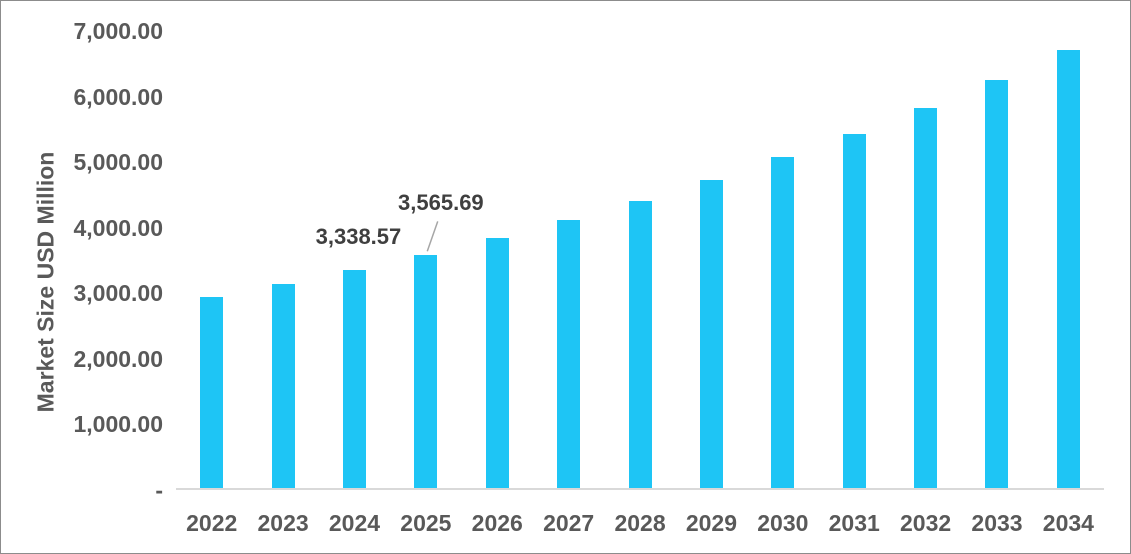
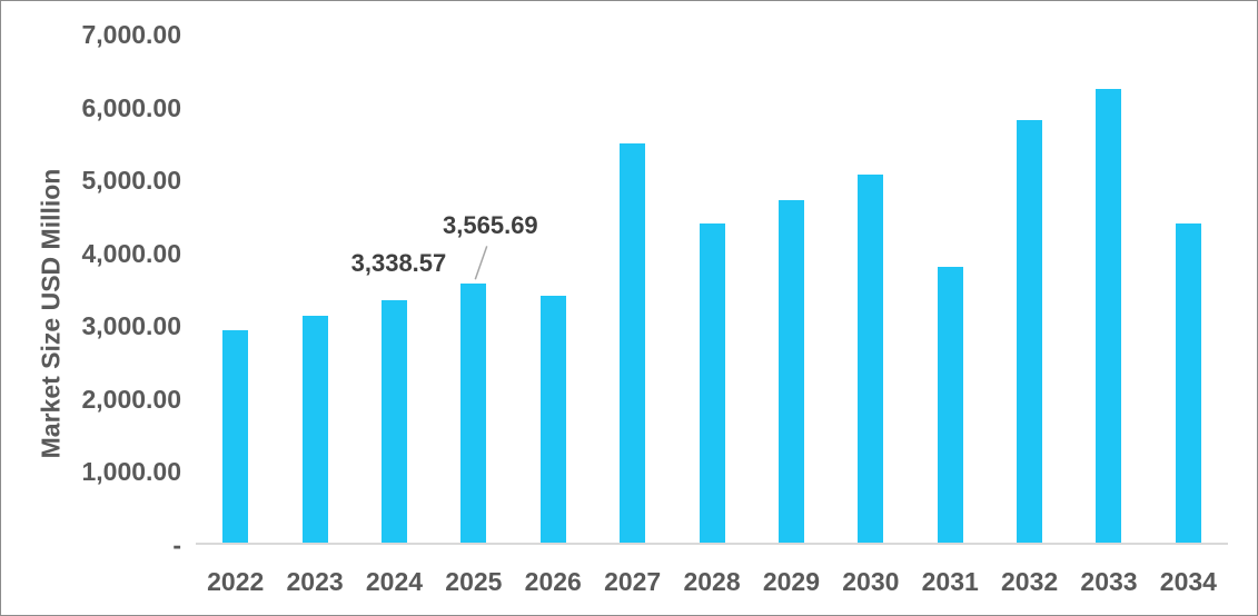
2026: 3800 -> 3400
2027: 4100 -> 5500
2031: 5400 -> 3800
2034: 6700 -> 4400
